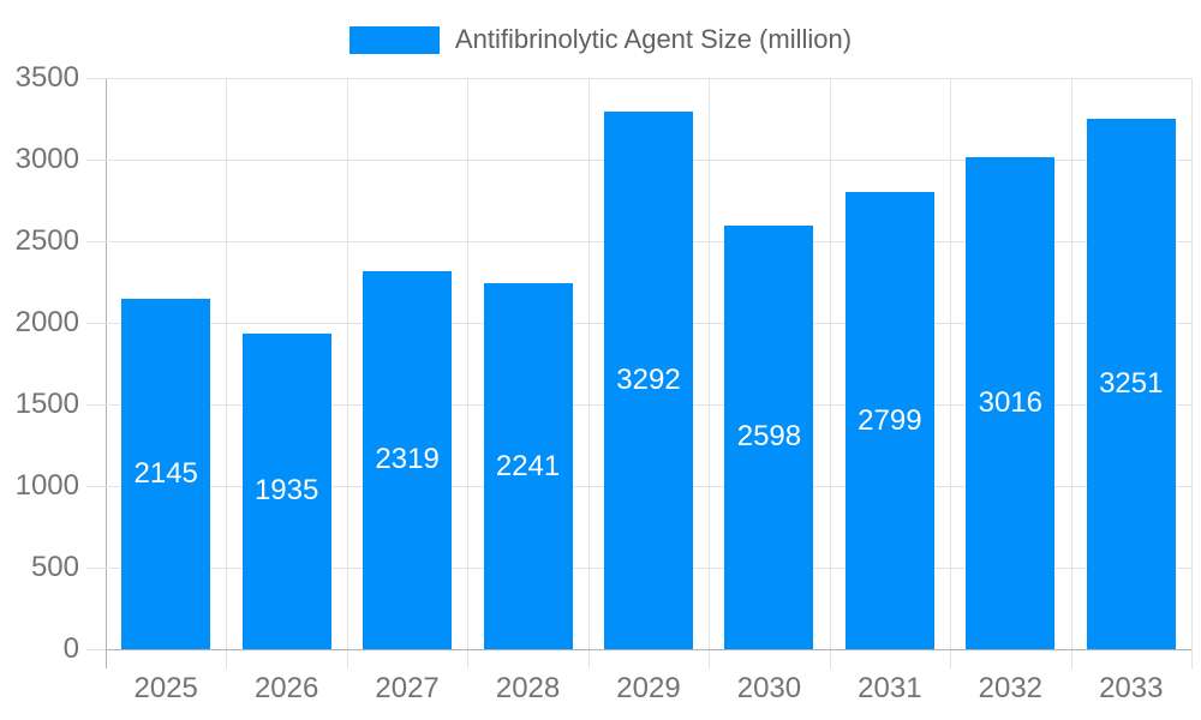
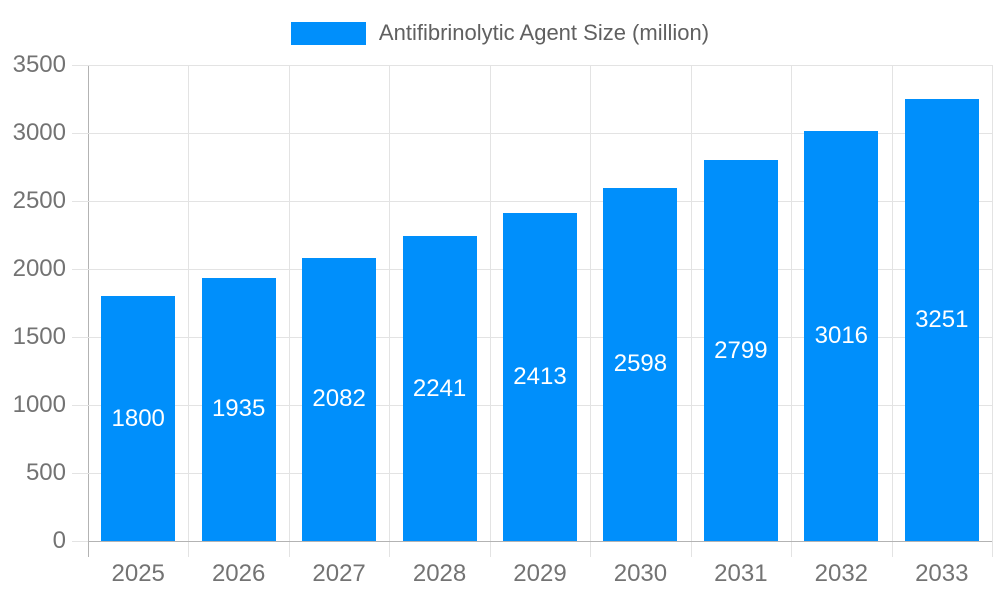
2025: 2145 -> 1800
2027: 2319 -> 2082
2029: 3292 -> 2413
